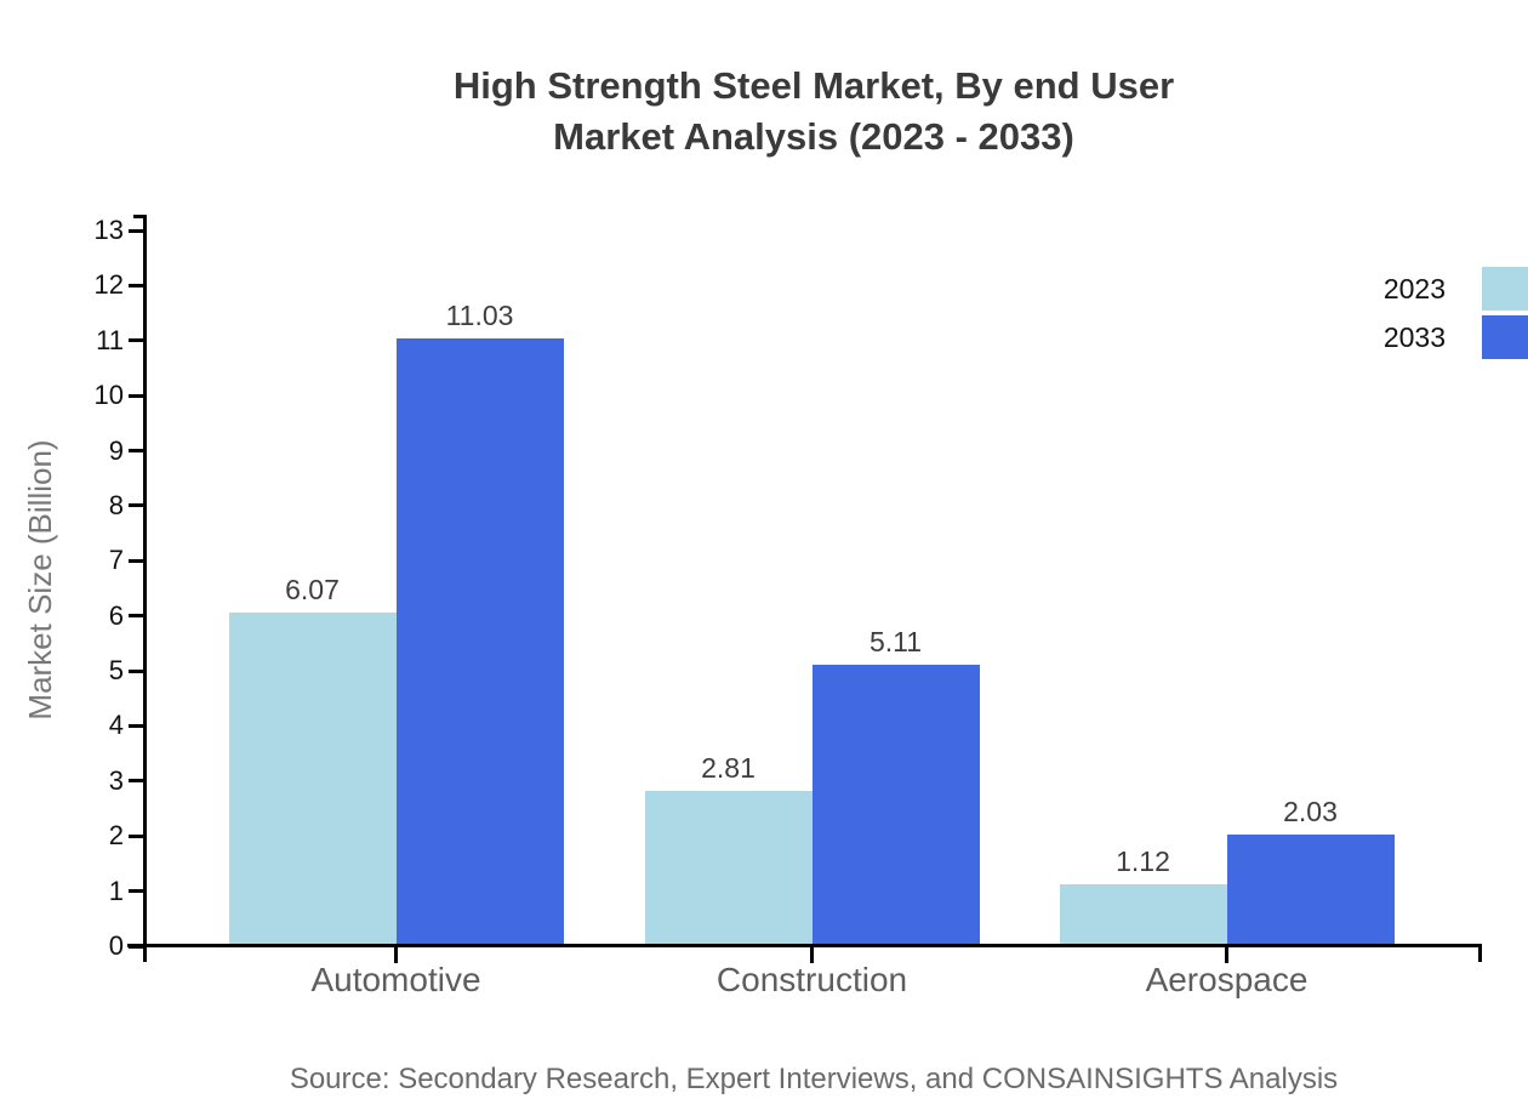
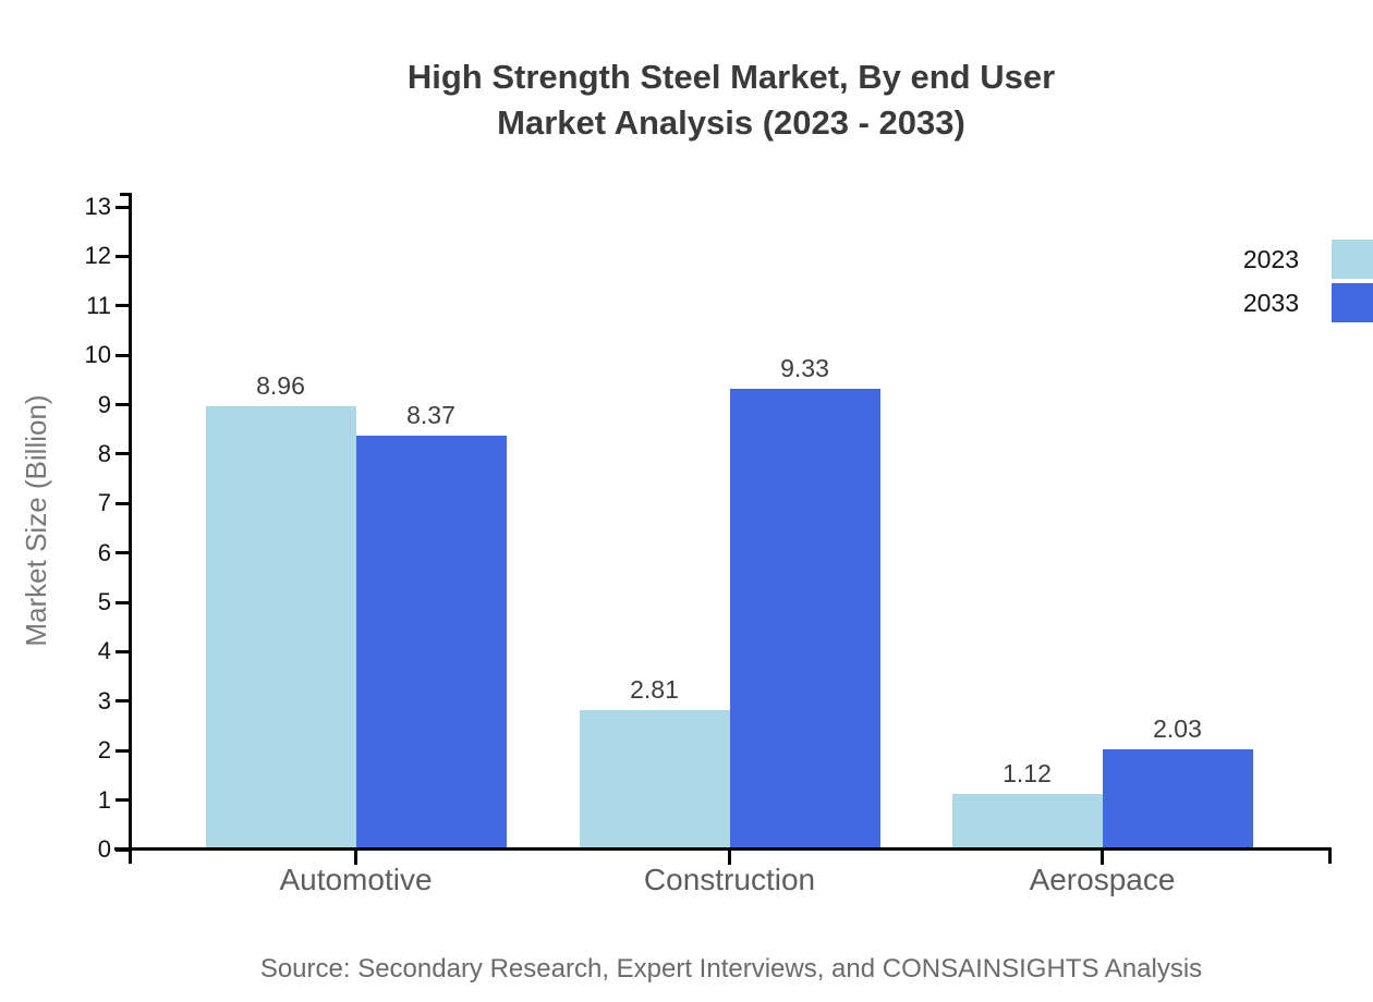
2023/Automotive: 6.07 -> 8.96
2033/Automotive: 11.03 -> 8.37
2033/Construction: 5.11 -> 9.33
